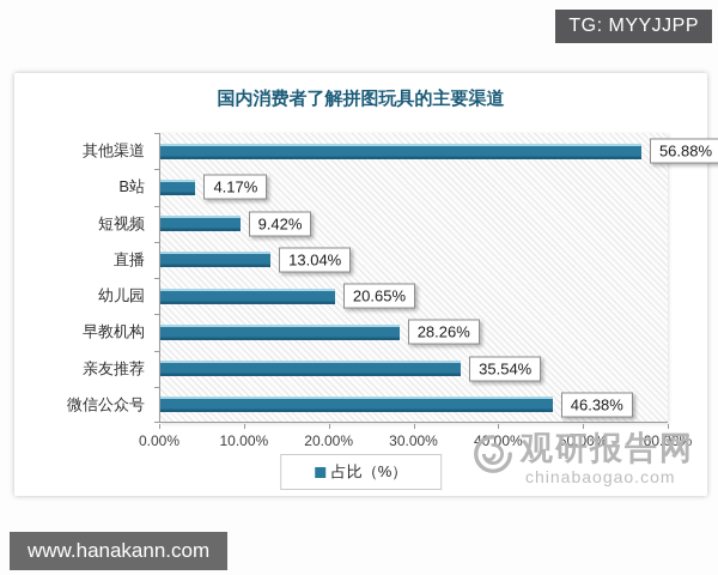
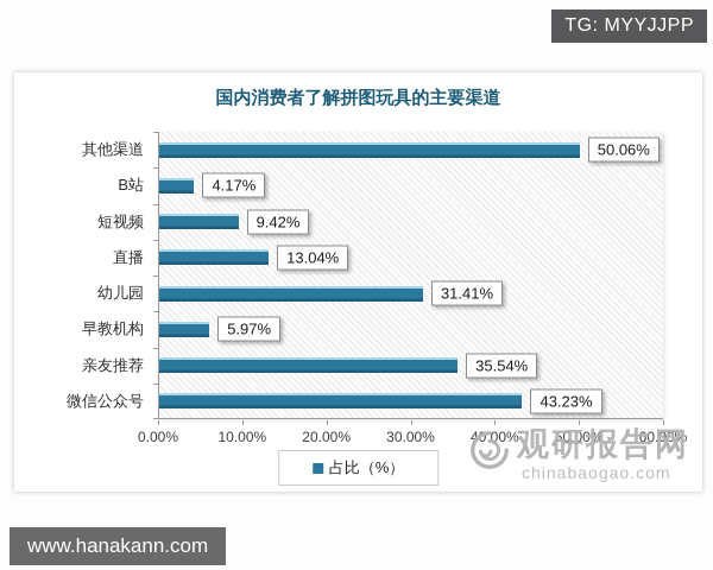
其他渠道: 56.88% -> 50.06%
幼儿园: 20.65% -> 31.41%
早教机构: 28.26% -> 5.97%
微信公众号: 46.38% -> 43.23%
